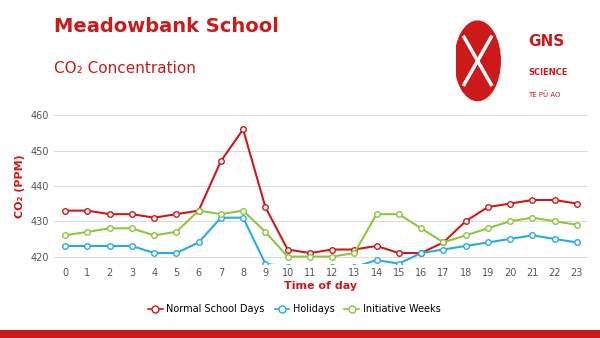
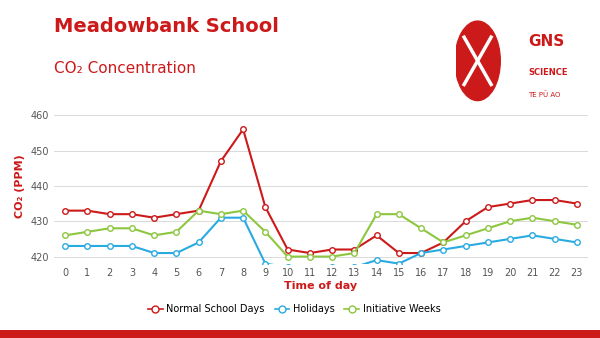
Normal School Days/14: 423 -> 426
